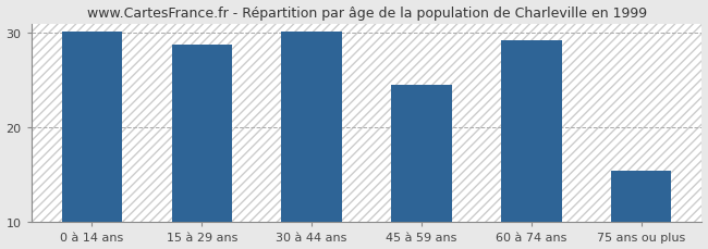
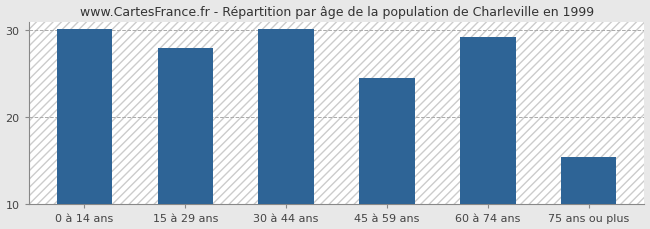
15 à 29 ans: 28.8 -> 28.0
